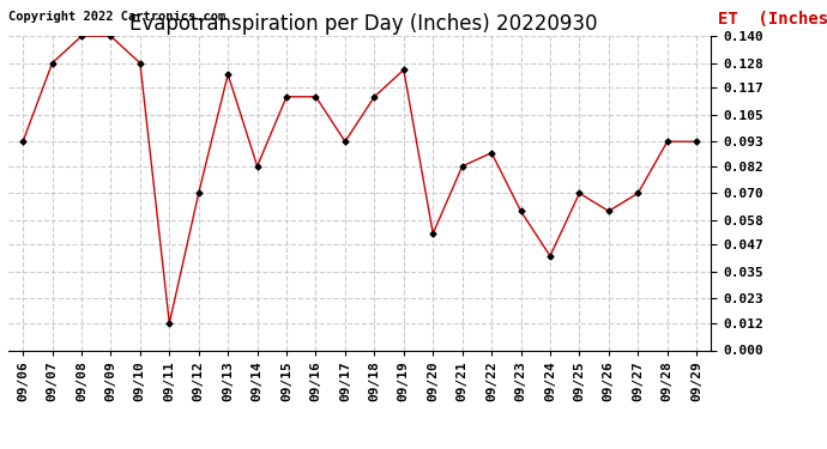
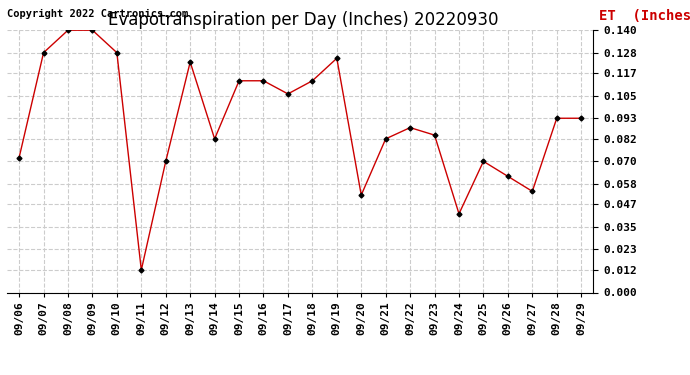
09/06: 0.093 -> 0.072
09/17: 0.093 -> 0.106
09/23: 0.062 -> 0.084
09/27: 0.070 -> 0.054
